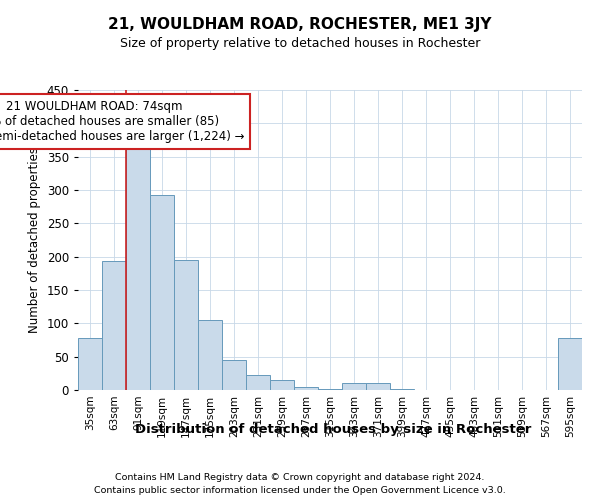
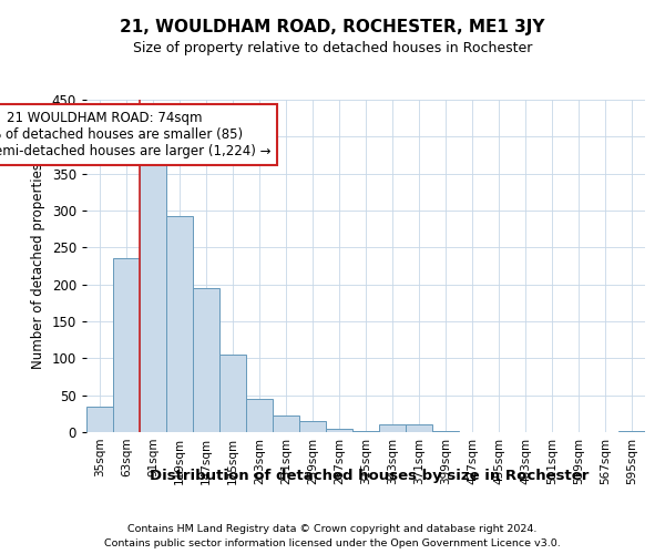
35sqm: 78 -> 35
63sqm: 194 -> 235
595sqm: 78 -> 2
